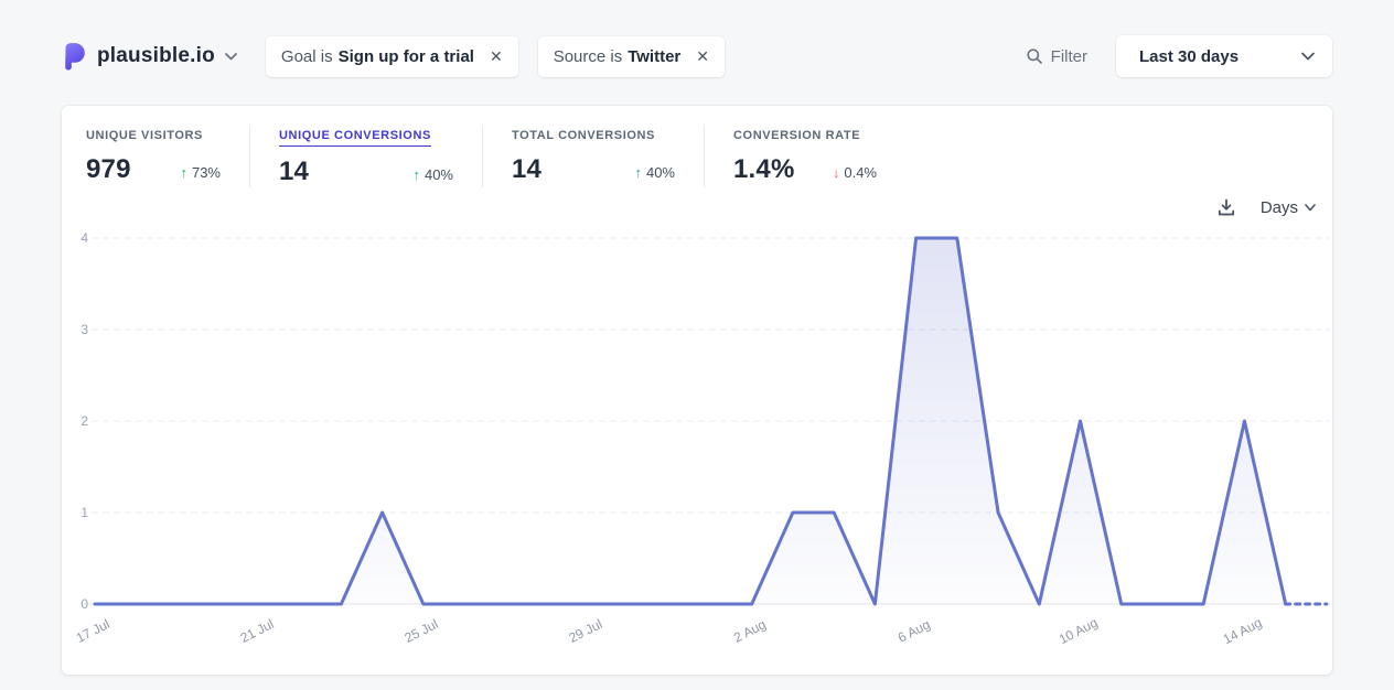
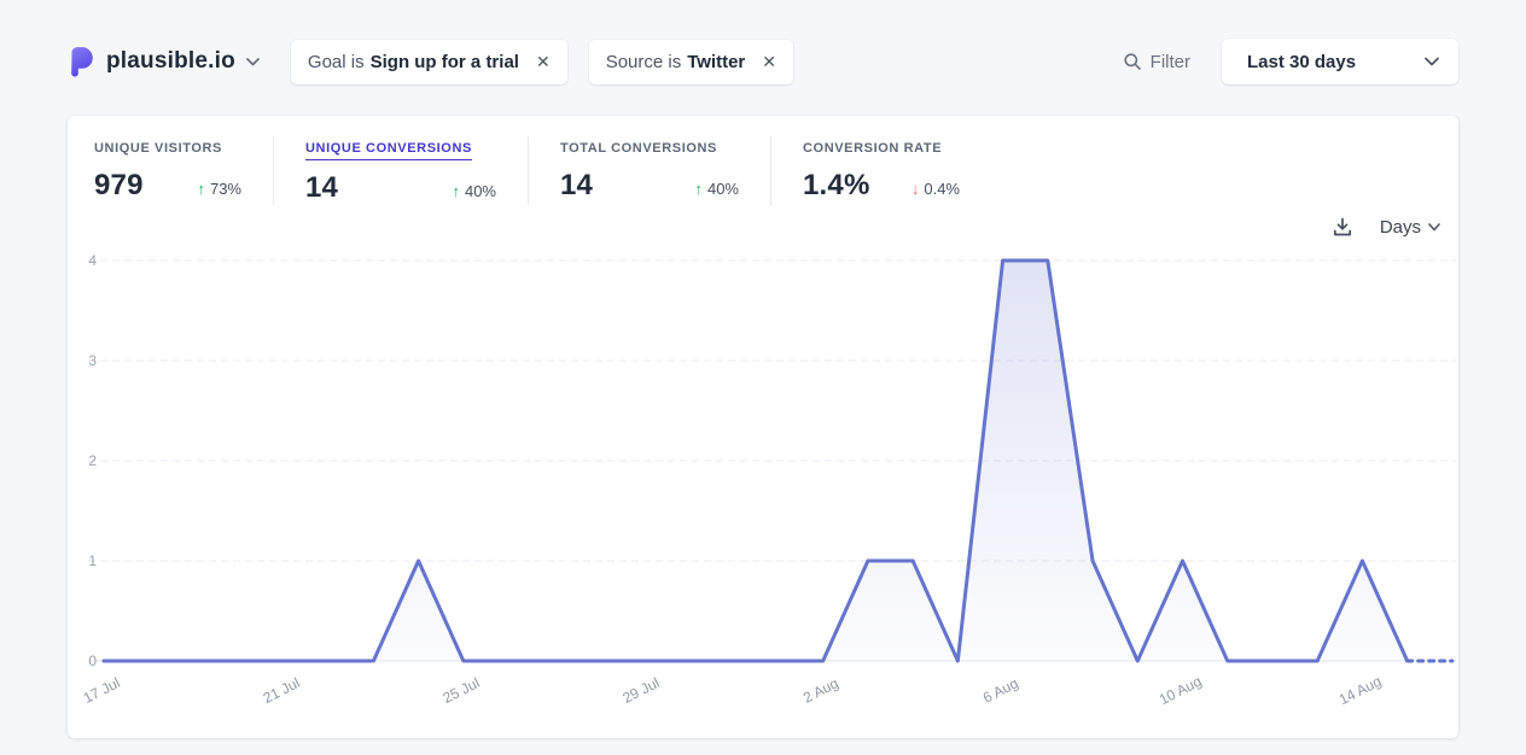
10 Aug: 2 -> 1
14 Aug: 2 -> 1
